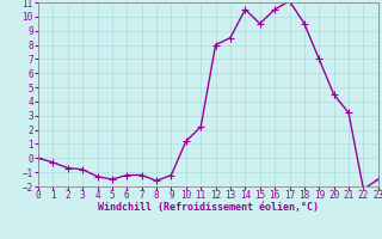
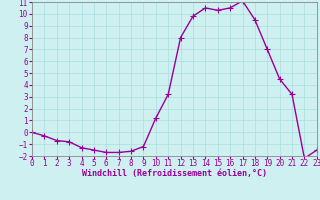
6: -1.2 -> -1.7
7: -1.2 -> -1.7
11: 2.2 -> 3.2
13: 8.5 -> 9.8
15: 9.5 -> 10.3
